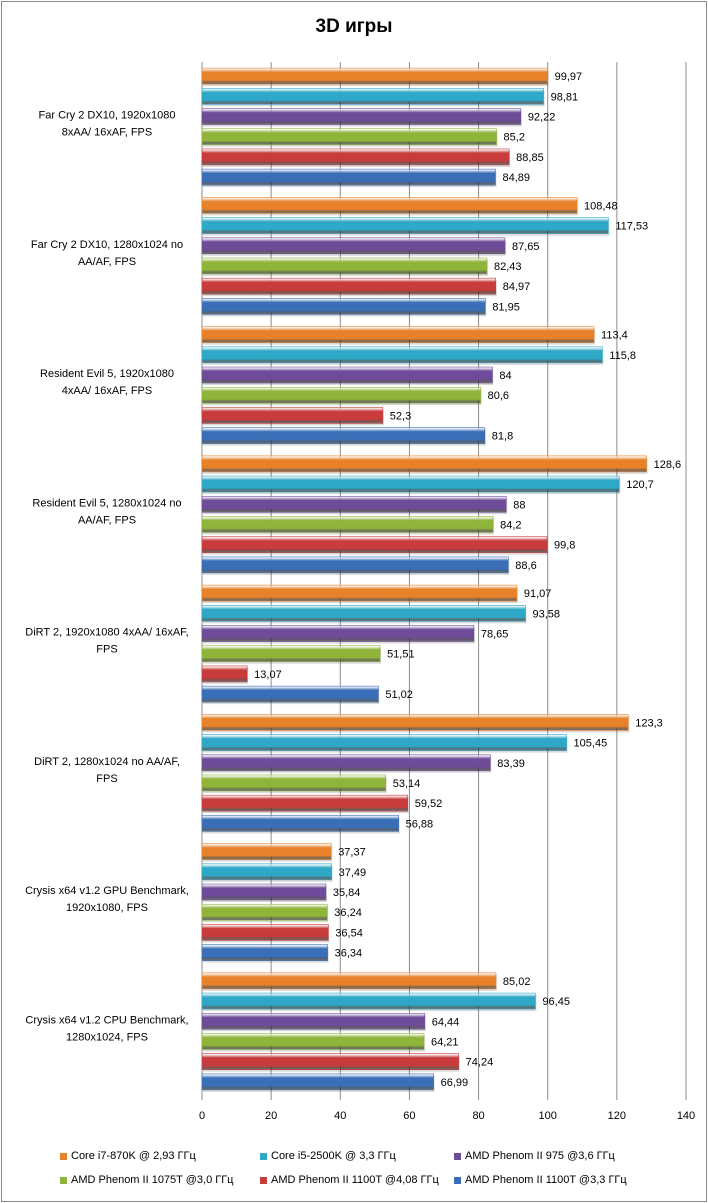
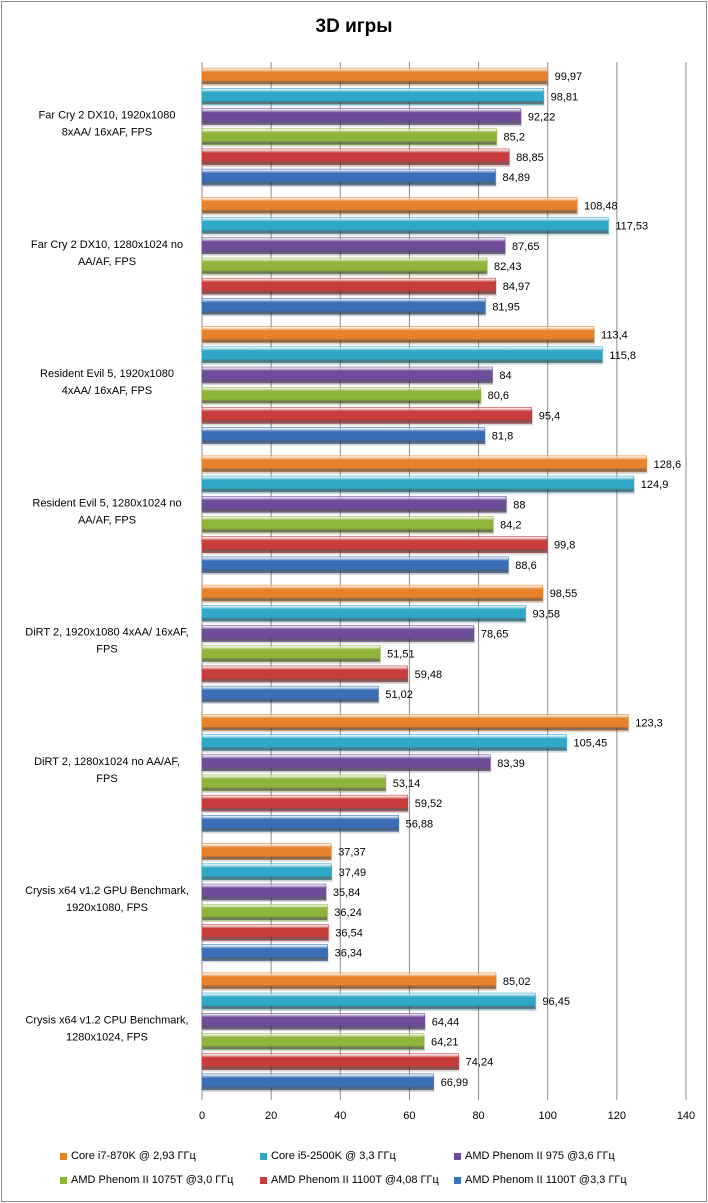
AMD Phenom II 1100T @4,08 ГГц/Resident Evil 5, 1920x1080 4xAA/ 16xAF, FPS: 52,3 -> 95,4
Core i5-2500K @ 3,3 ГГц/Resident Evil 5, 1280x1024 no AA/AF, FPS: 120,7 -> 124,9
Core i7-870K @ 2,93 ГГц/DiRT 2, 1920x1080 4xAA/ 16xAF, FPS: 91,07 -> 98,55
AMD Phenom II 1100T @4,08 ГГц/DiRT 2, 1920x1080 4xAA/ 16xAF, FPS: 13,07 -> 59,48
